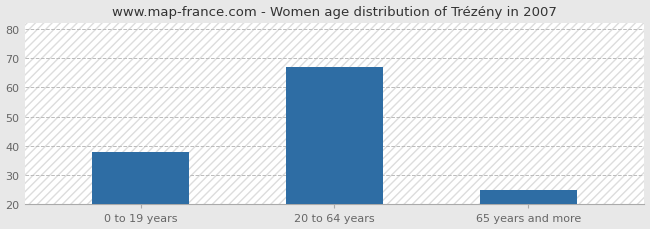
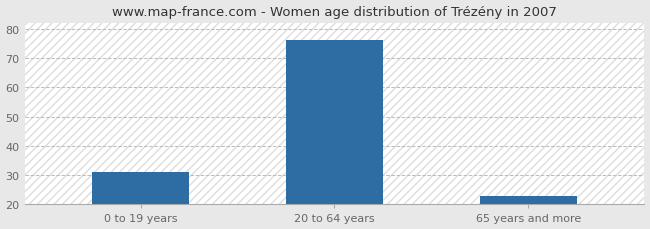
0 to 19 years: 38 -> 31
20 to 64 years: 67 -> 76
65 years and more: 25 -> 23
